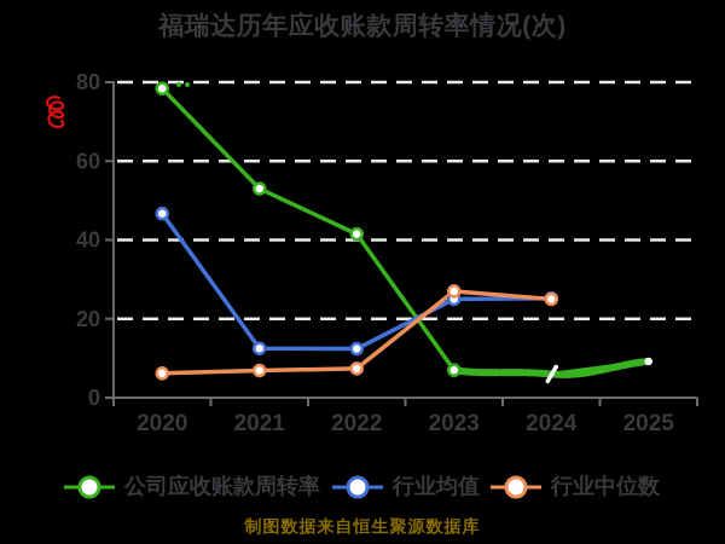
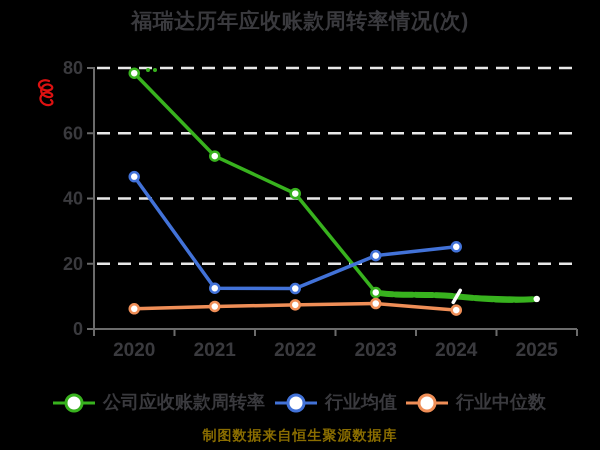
公司应收账款周转率/2023: 7 -> 11
行业均值/2023: 25 -> 22
行业中位数/2023: 27 -> 8
公司应收账款周转率/2024: 6 -> 10
行业中位数/2024: 25 -> 6
